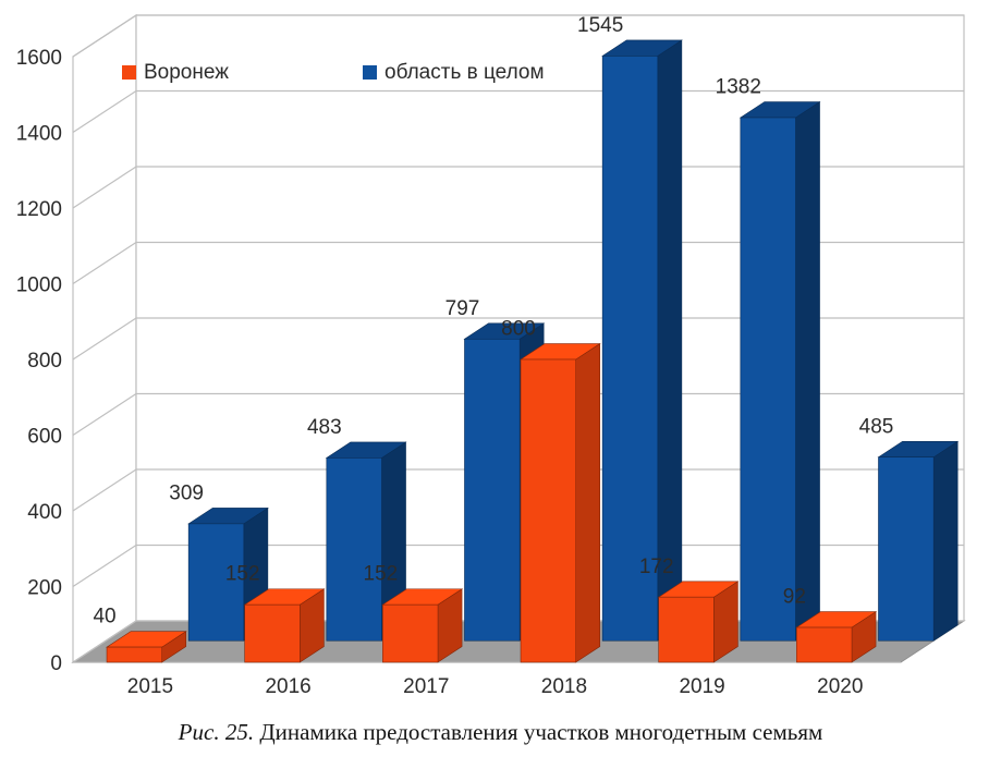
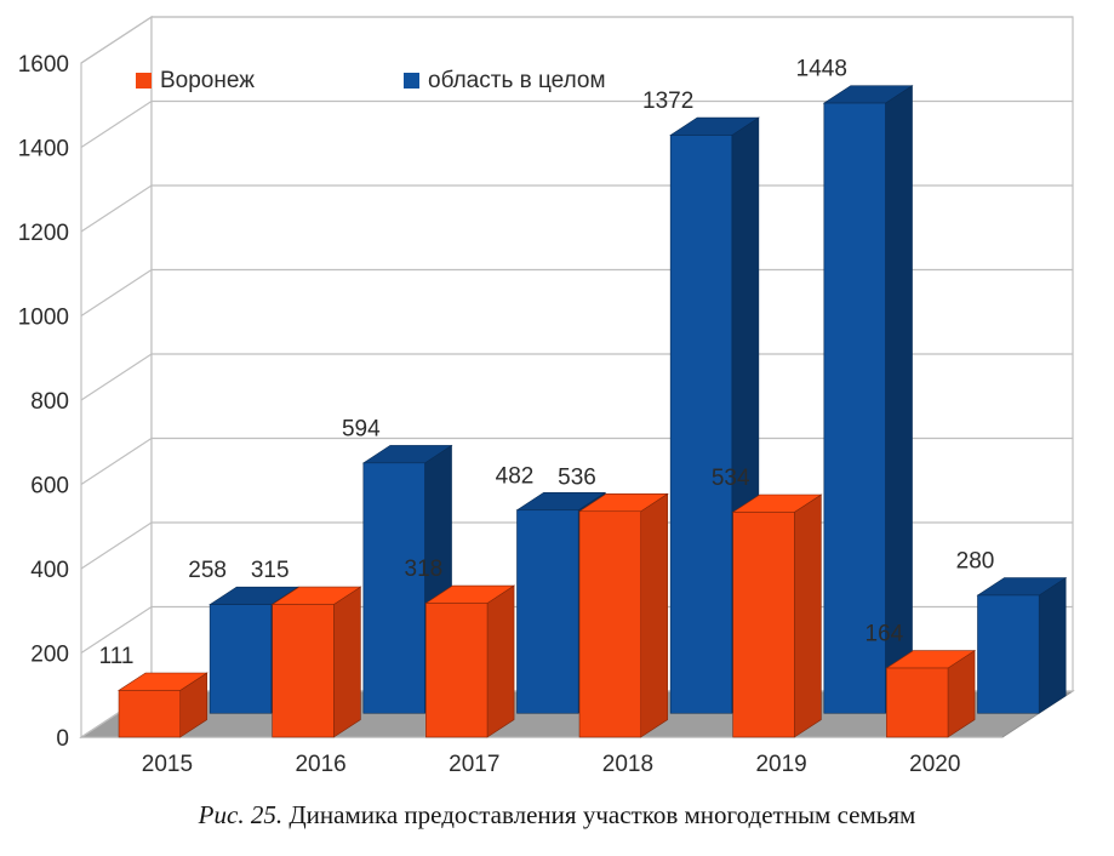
Воронеж/2015: 40 -> 111
область в целом/2015: 309 -> 258
Воронеж/2016: 152 -> 315
область в целом/2016: 483 -> 594
Воронеж/2017: 152 -> 318
область в целом/2017: 797 -> 482
Воронеж/2018: 800 -> 536
область в целом/2018: 1545 -> 1372
Воронеж/2019: 172 -> 534
область в целом/2019: 1382 -> 1448
Воронеж/2020: 92 -> 164
область в целом/2020: 485 -> 280
